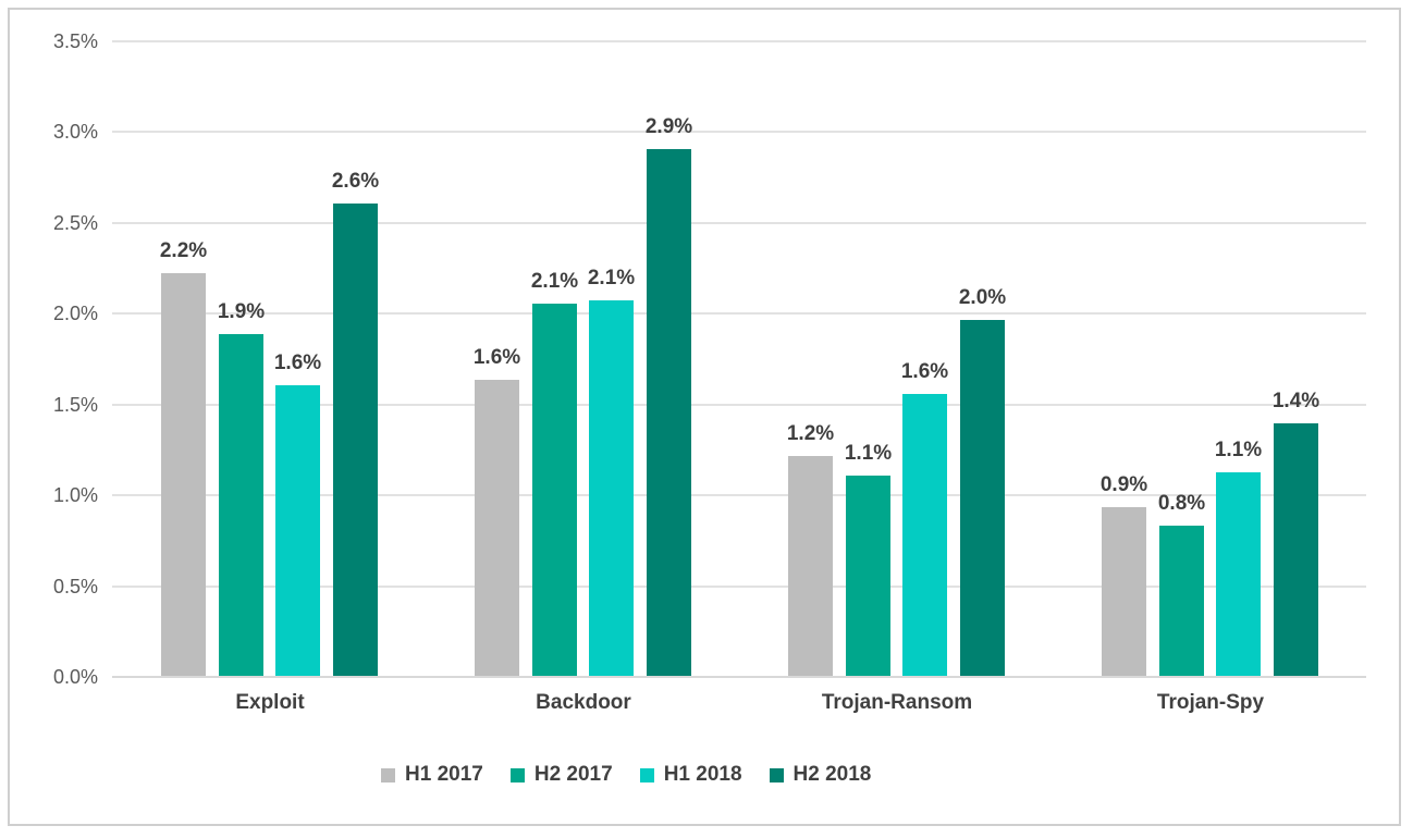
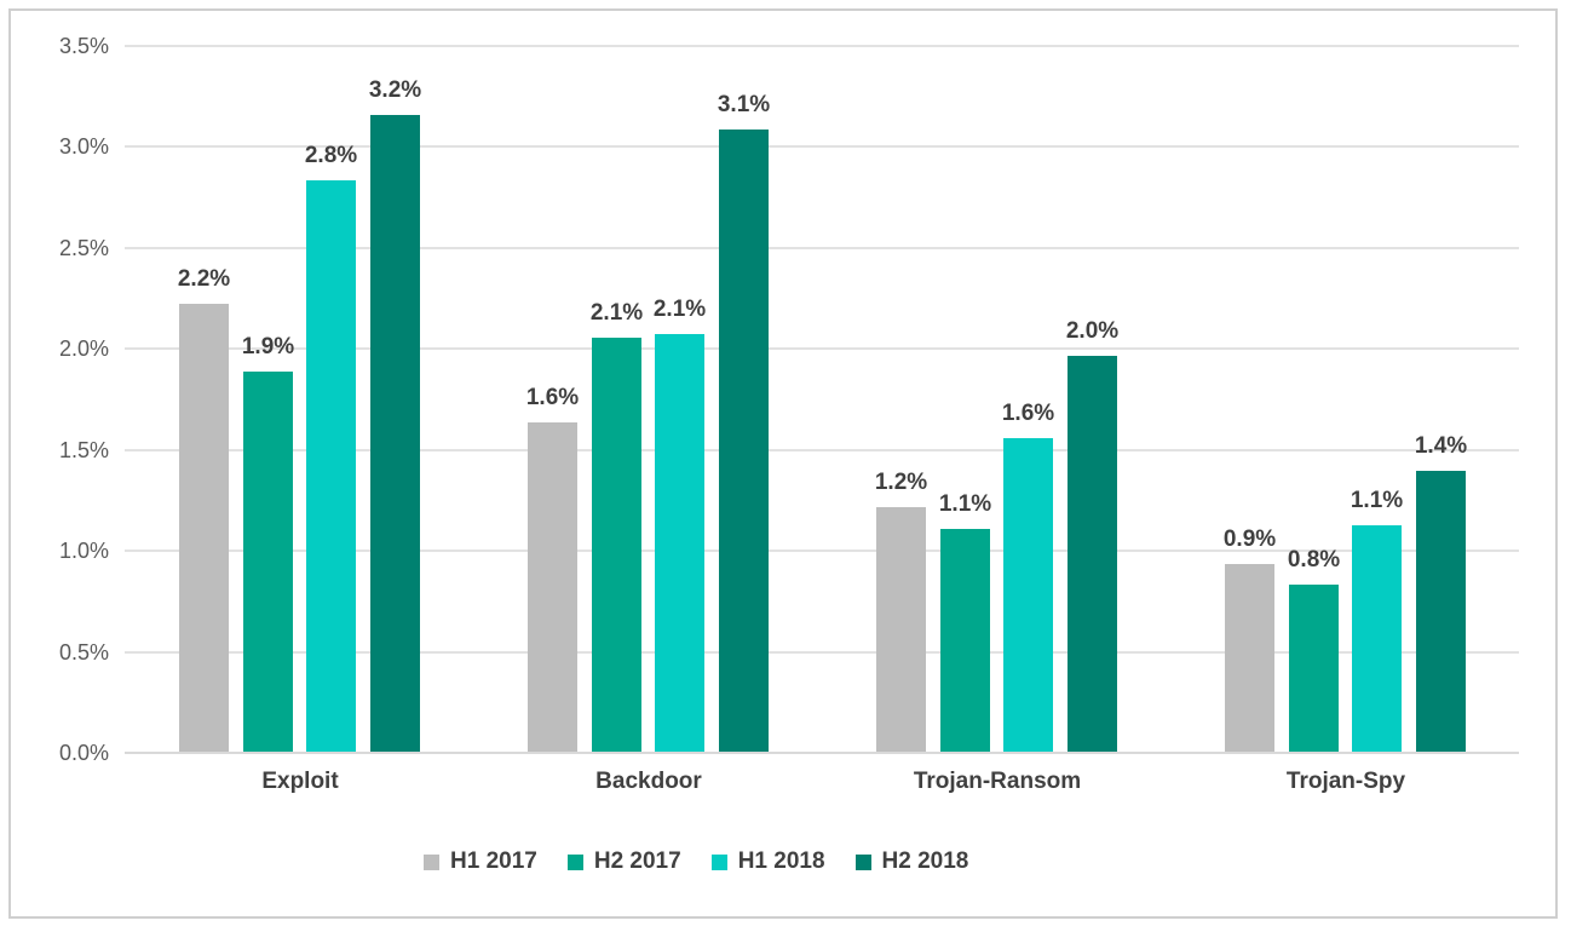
H1 2018/Exploit: 1.6% -> 2.8%
H2 2018/Exploit: 2.6% -> 3.2%
H2 2018/Backdoor: 2.9% -> 3.1%
